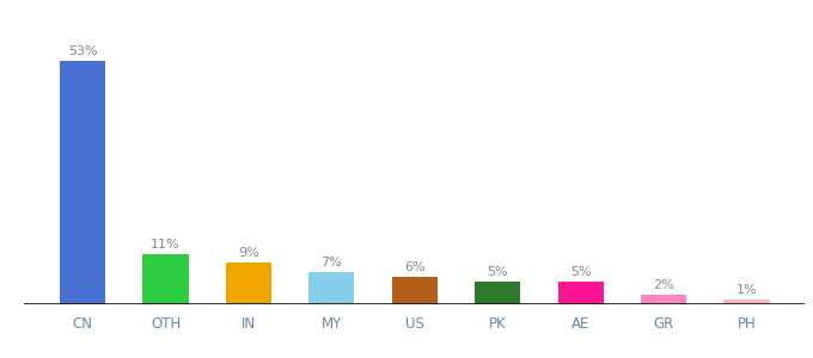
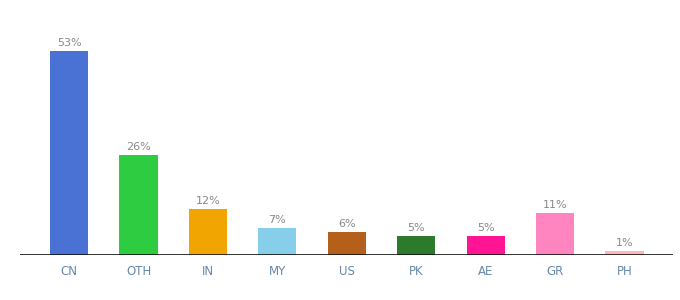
OTH: 11% -> 26%
IN: 9% -> 12%
GR: 2% -> 11%
